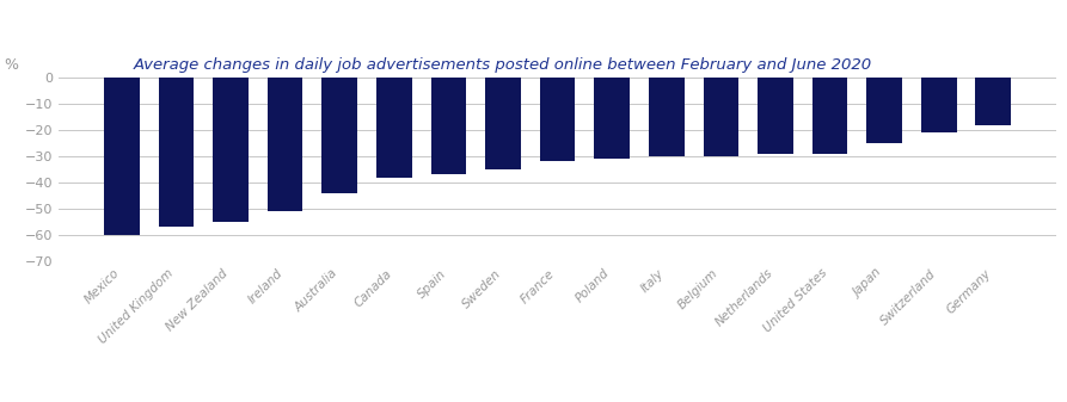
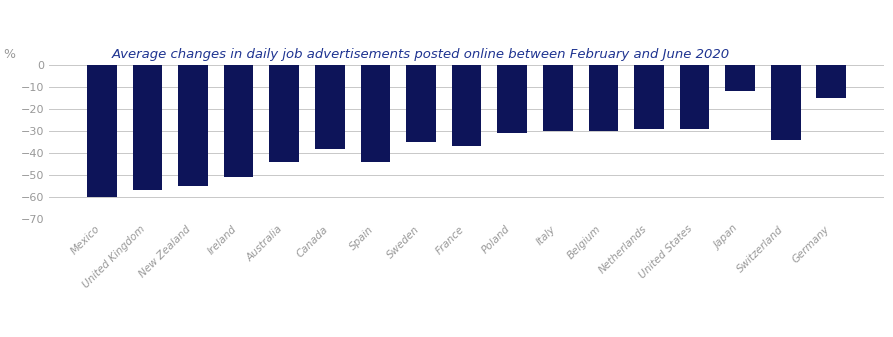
Spain: -37 -> -44
France: -32 -> -37
Japan: -25 -> -12
Switzerland: -21 -> -34
Germany: -18 -> -15
